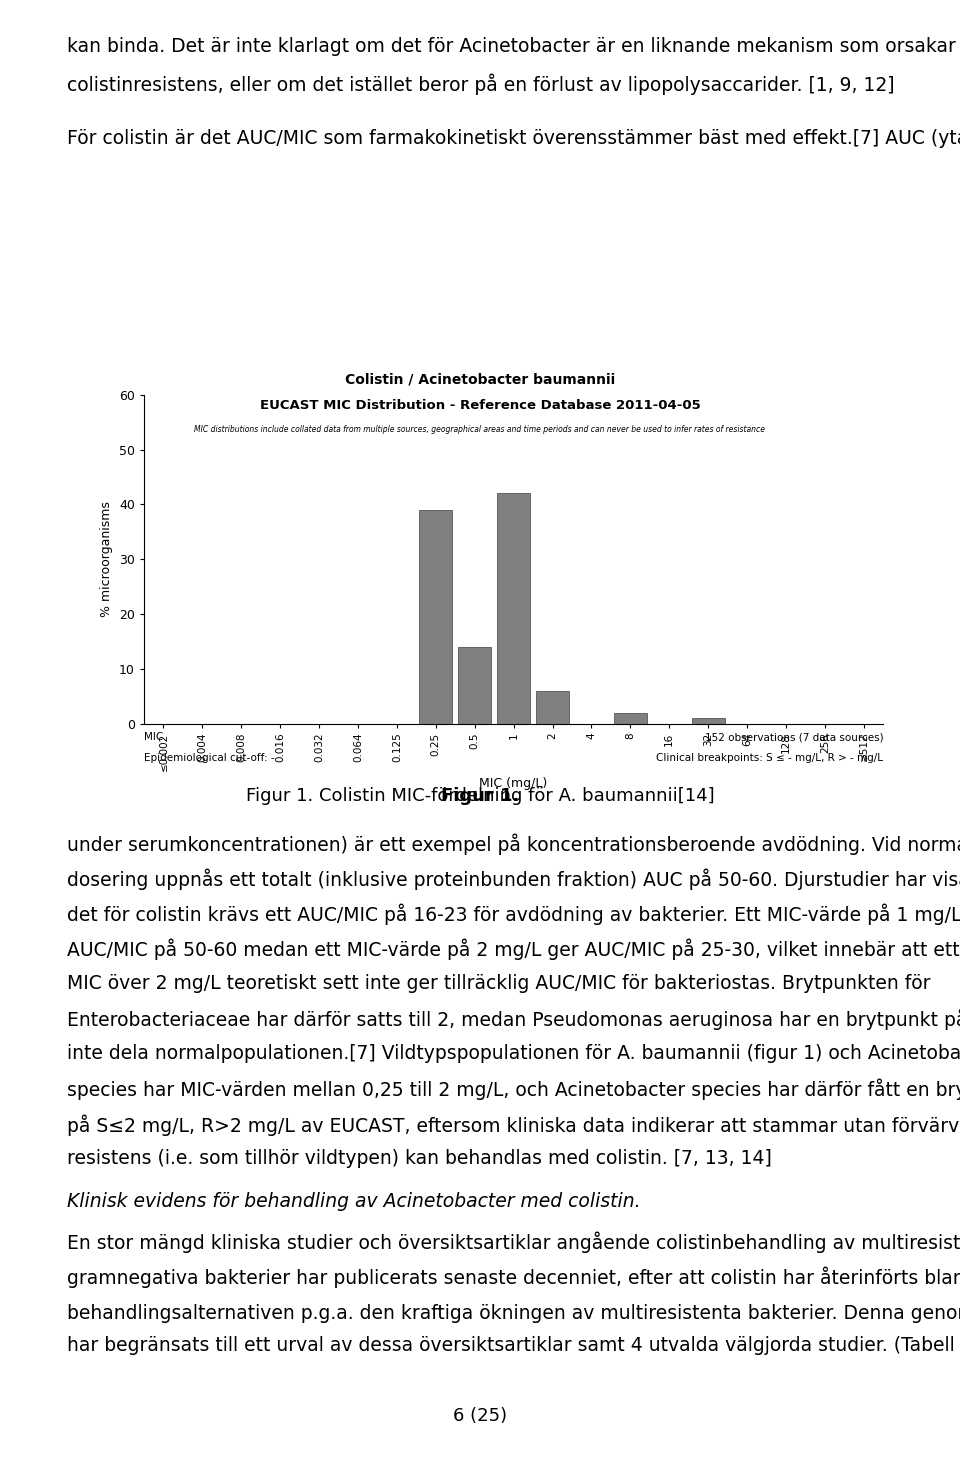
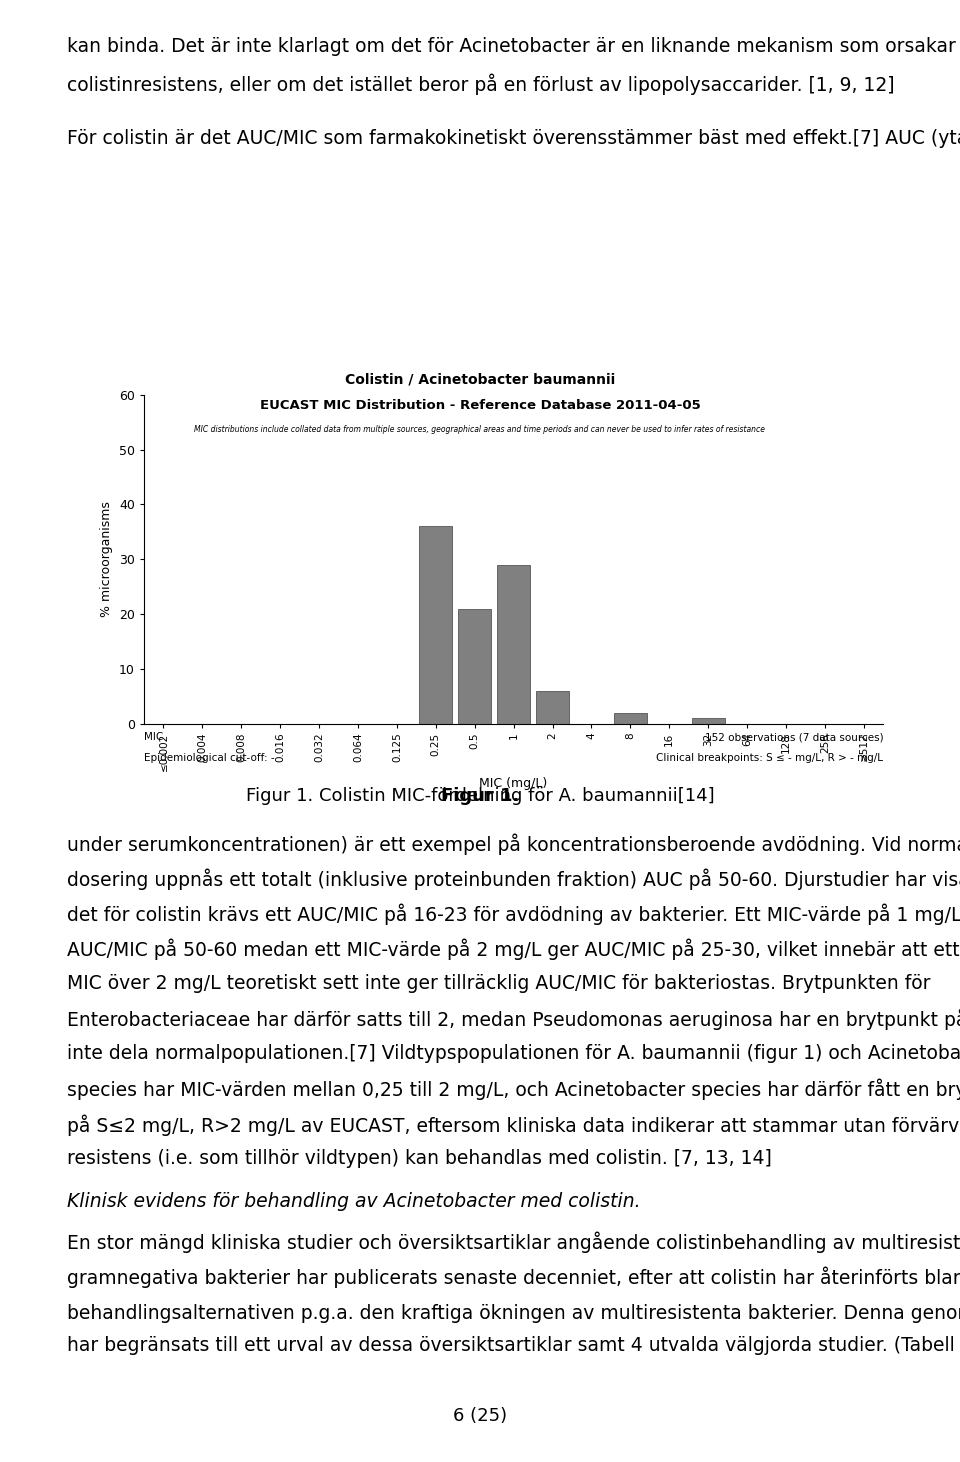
0.25: 39 -> 36
0.5: 14 -> 21
1: 42 -> 29
